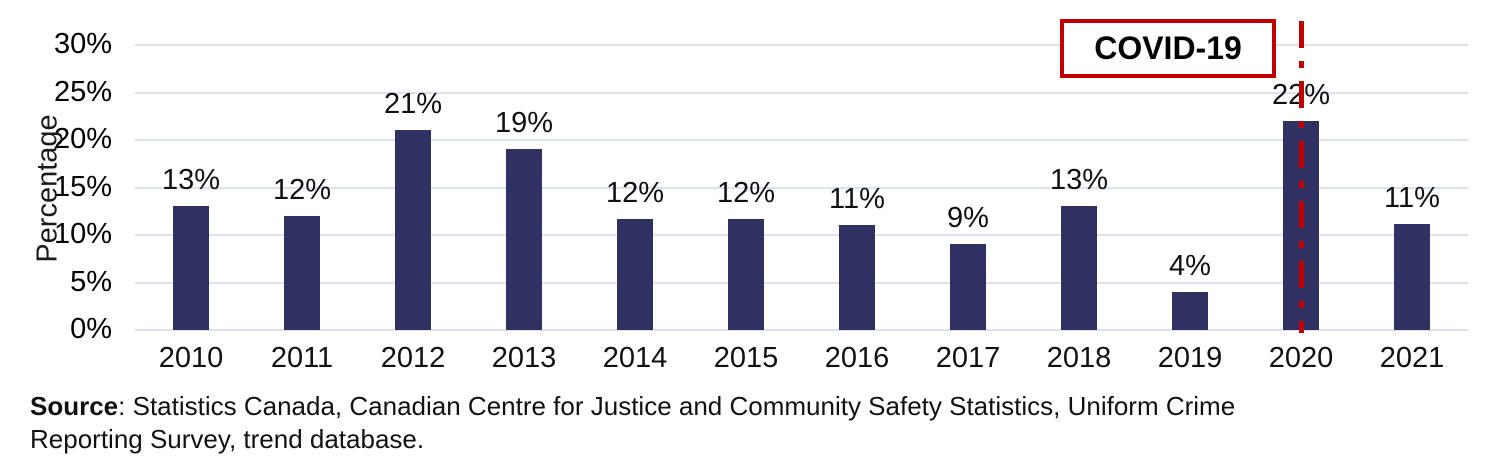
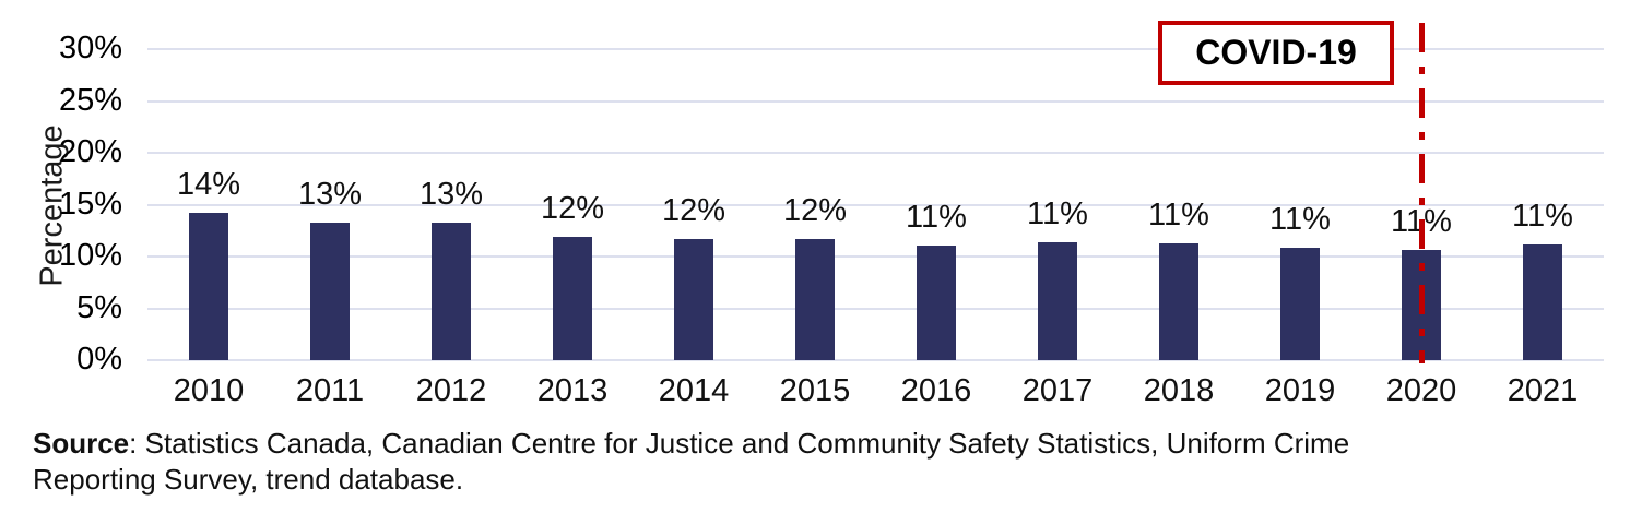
2010: 13% -> 14%
2011: 12% -> 13%
2012: 21% -> 13%
2013: 19% -> 12%
2017: 9% -> 11%
2018: 13% -> 11%
2019: 4% -> 11%
2020: 22% -> 11%
